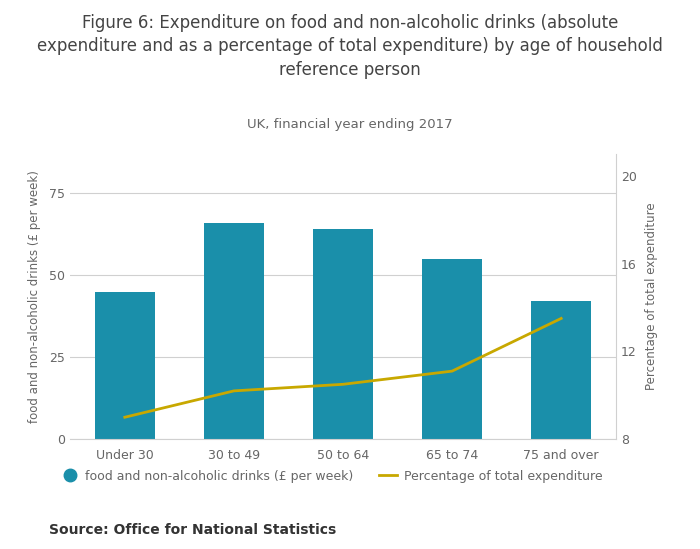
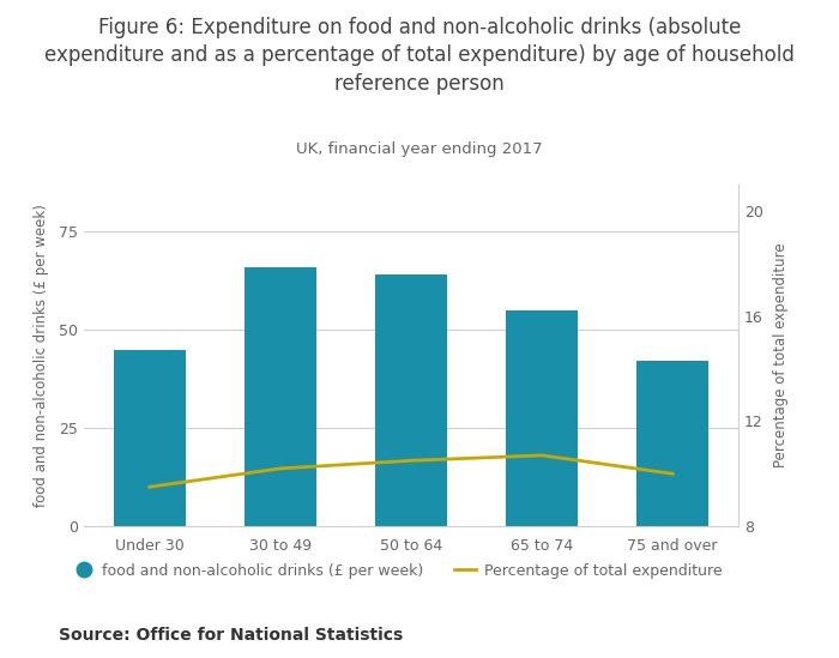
Percentage of total expenditure/Under 30: 9.0 -> 9.5
Percentage of total expenditure/65 to 74: 11.1 -> 10.7
Percentage of total expenditure/75 and over: 13.5 -> 10.0
